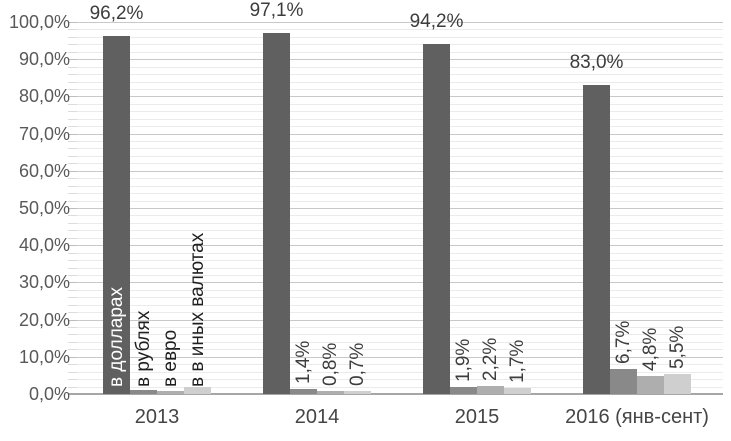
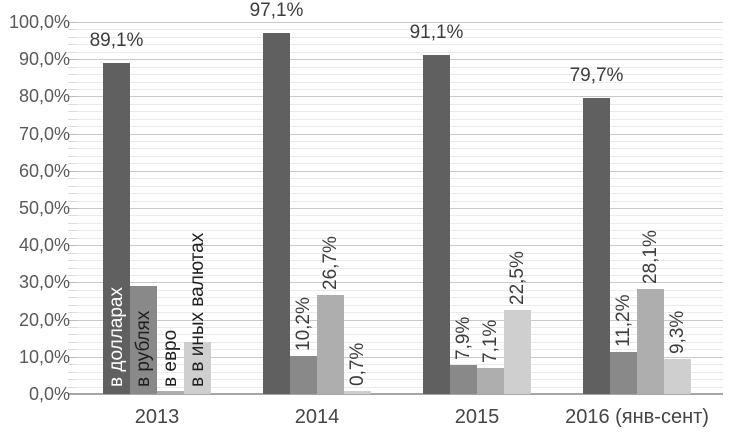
в долларах/2013: 96,2% -> 89,1%
в рублях/2013: 1% -> 29%
в в иных валютах/2013: 2% -> 14%
в рублях/2014: 1,4% -> 10,2%
в евро/2014: 0,8% -> 26,7%
в долларах/2015: 94,2% -> 91,1%
в рублях/2015: 1,9% -> 7,9%
в евро/2015: 2,2% -> 7,1%
в в иных валютах/2015: 1,7% -> 22,5%
в долларах/2016 (янв-сент): 83,0% -> 79,7%
в рублях/2016 (янв-сент): 6,7% -> 11,2%
в евро/2016 (янв-сент): 4,8% -> 28,1%
в в иных валютах/2016 (янв-сент): 5,5% -> 9,3%
